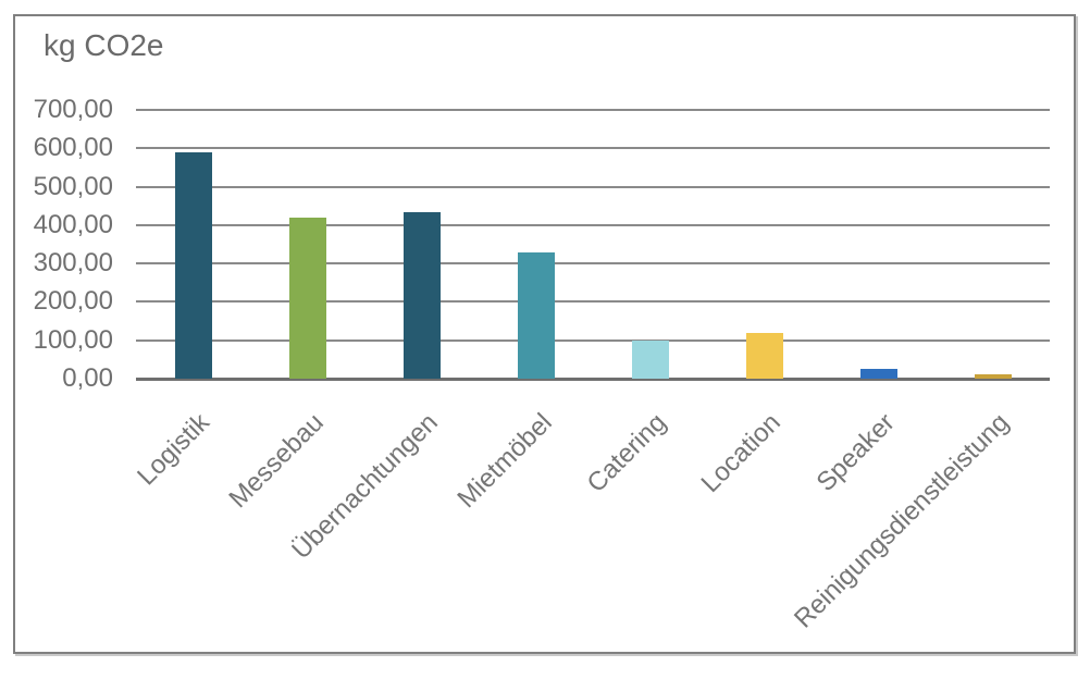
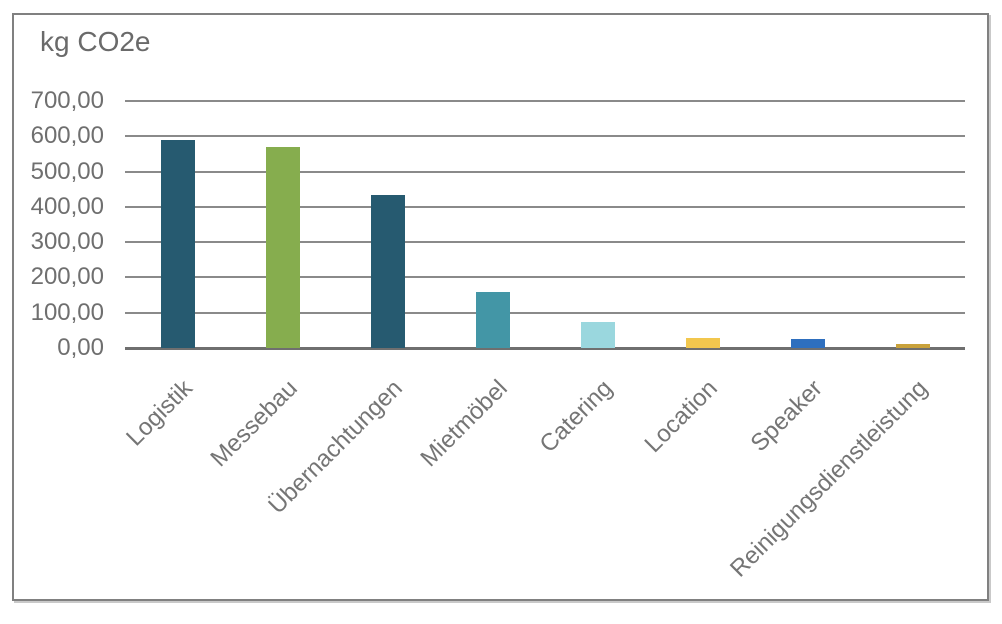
Messebau: 420 -> 570
Mietmöbel: 330 -> 160
Catering: 100 -> 80
Location: 120 -> 30
